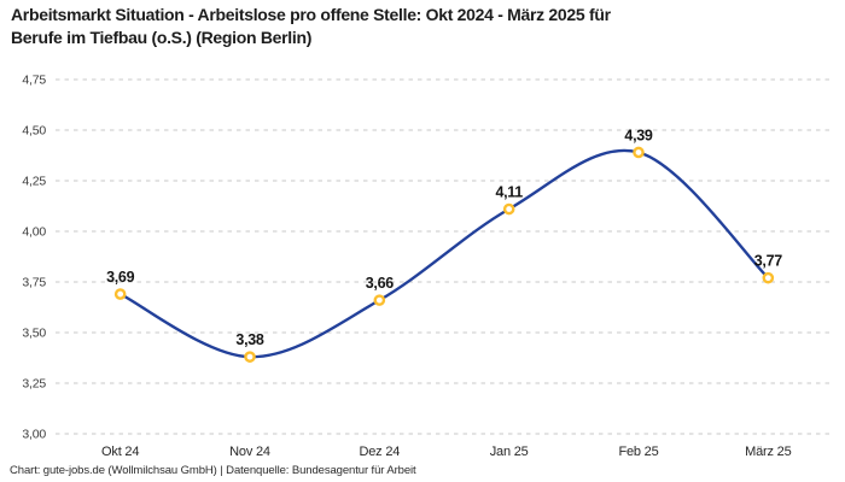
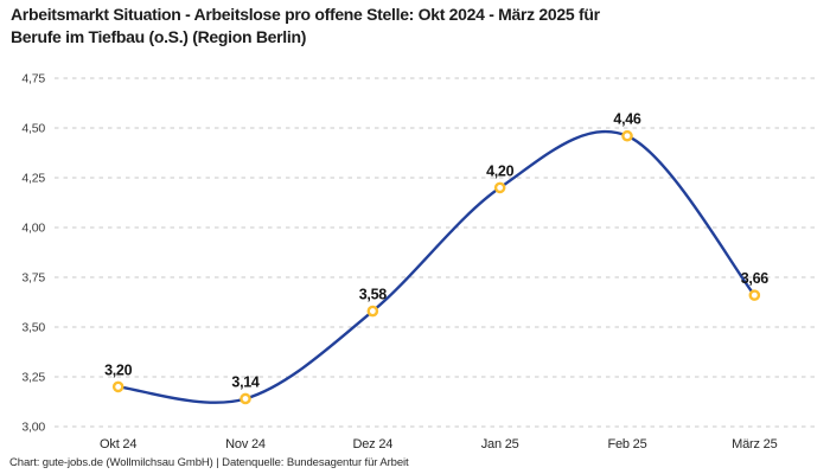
Okt 24: 3,69 -> 3,20
Nov 24: 3,38 -> 3,14
Dez 24: 3,66 -> 3,58
Jan 25: 4,11 -> 4,20
Feb 25: 4,39 -> 4,46
März 25: 3,77 -> 3,66
